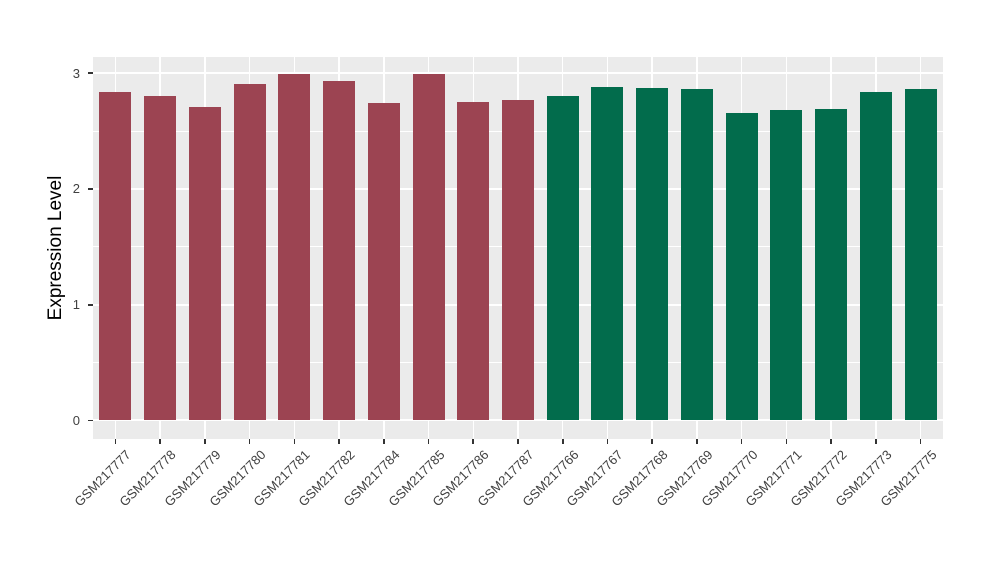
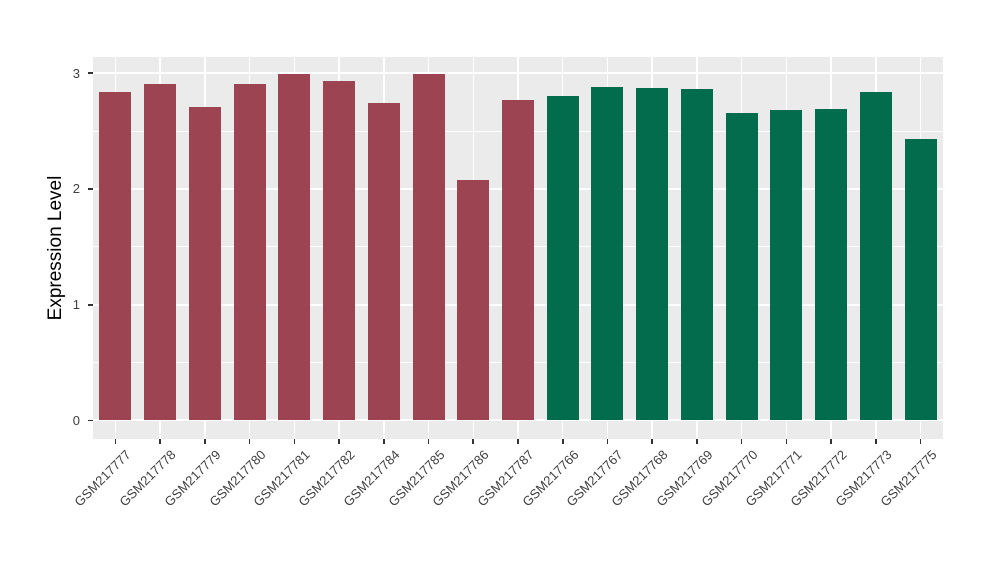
GSM217778: 2.80 -> 2.91
GSM217786: 2.75 -> 2.08
GSM217775: 2.86 -> 2.43
